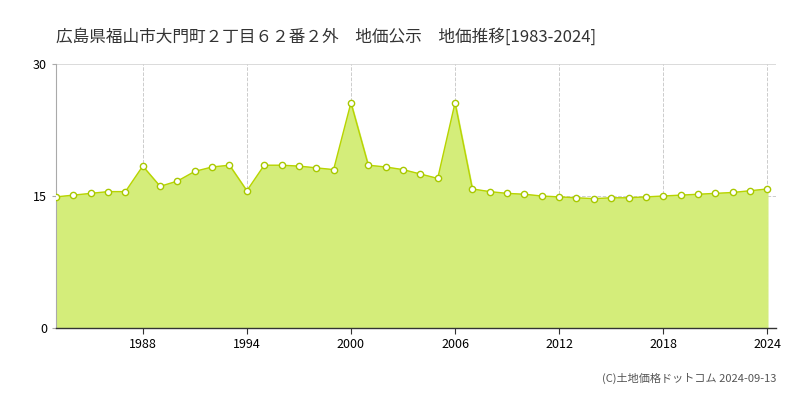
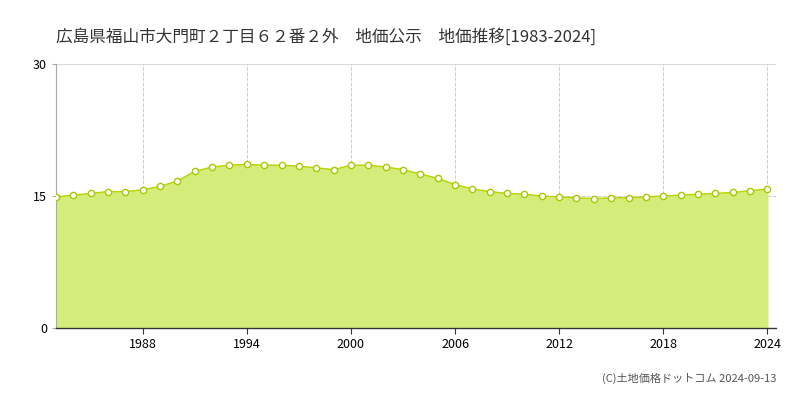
1988: 18.4 -> 15.7
1994: 15.6 -> 18.6
2000: 25.6 -> 18.5
2006: 25.6 -> 16.3
